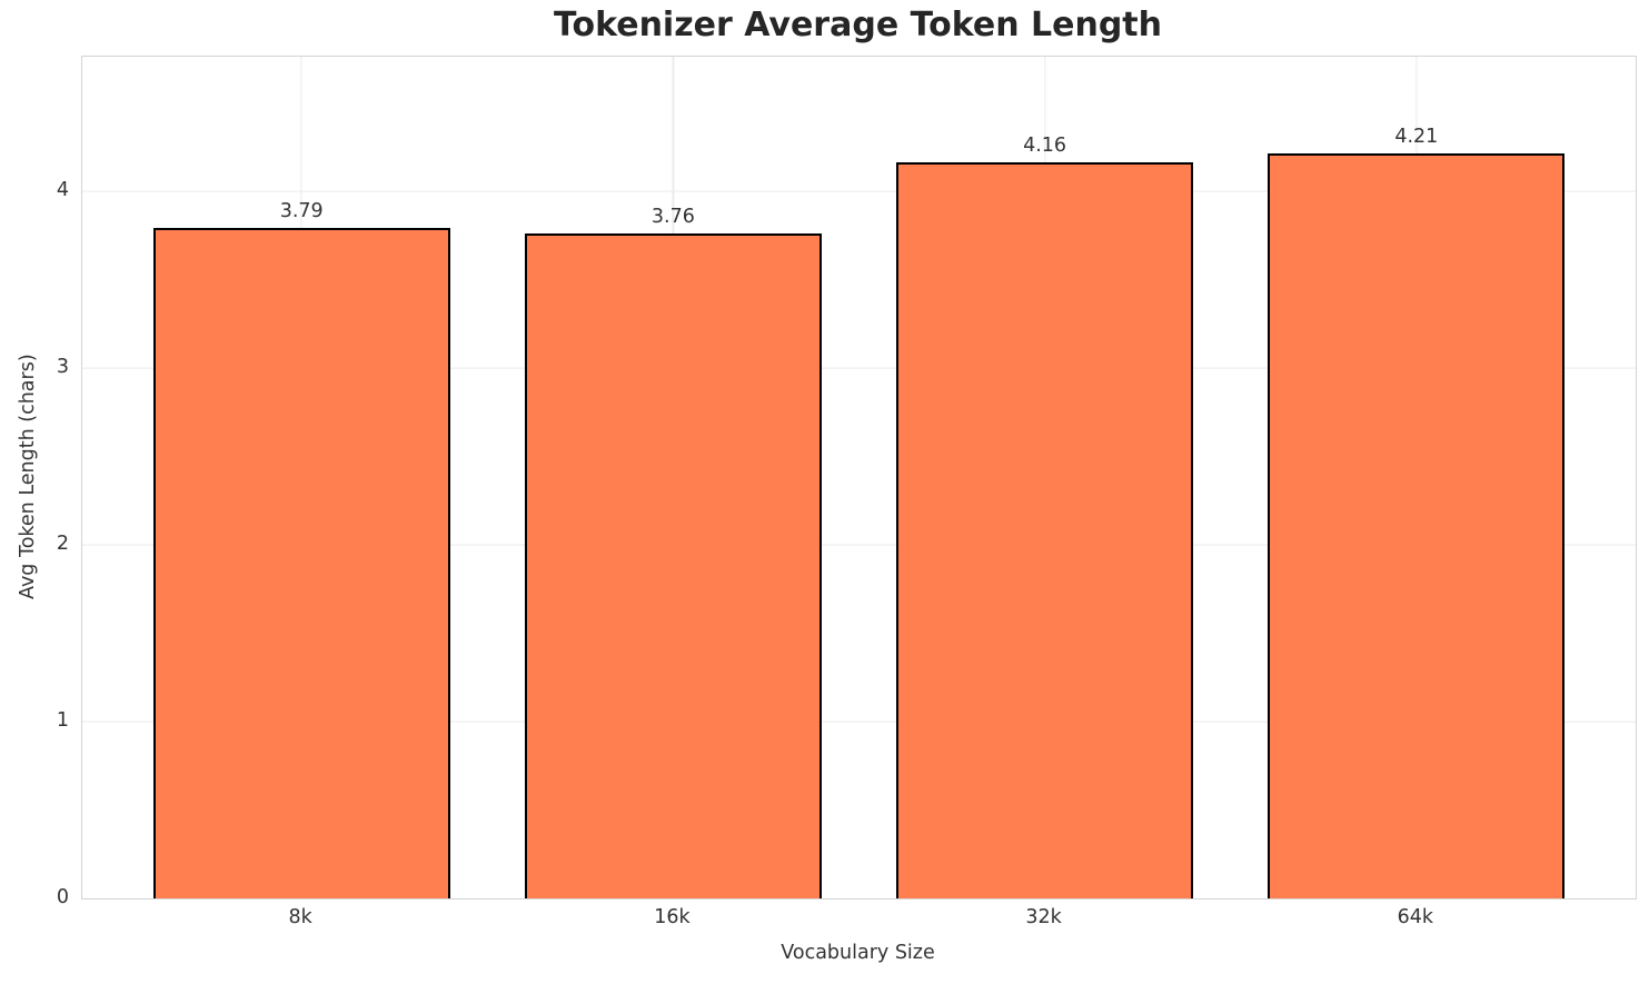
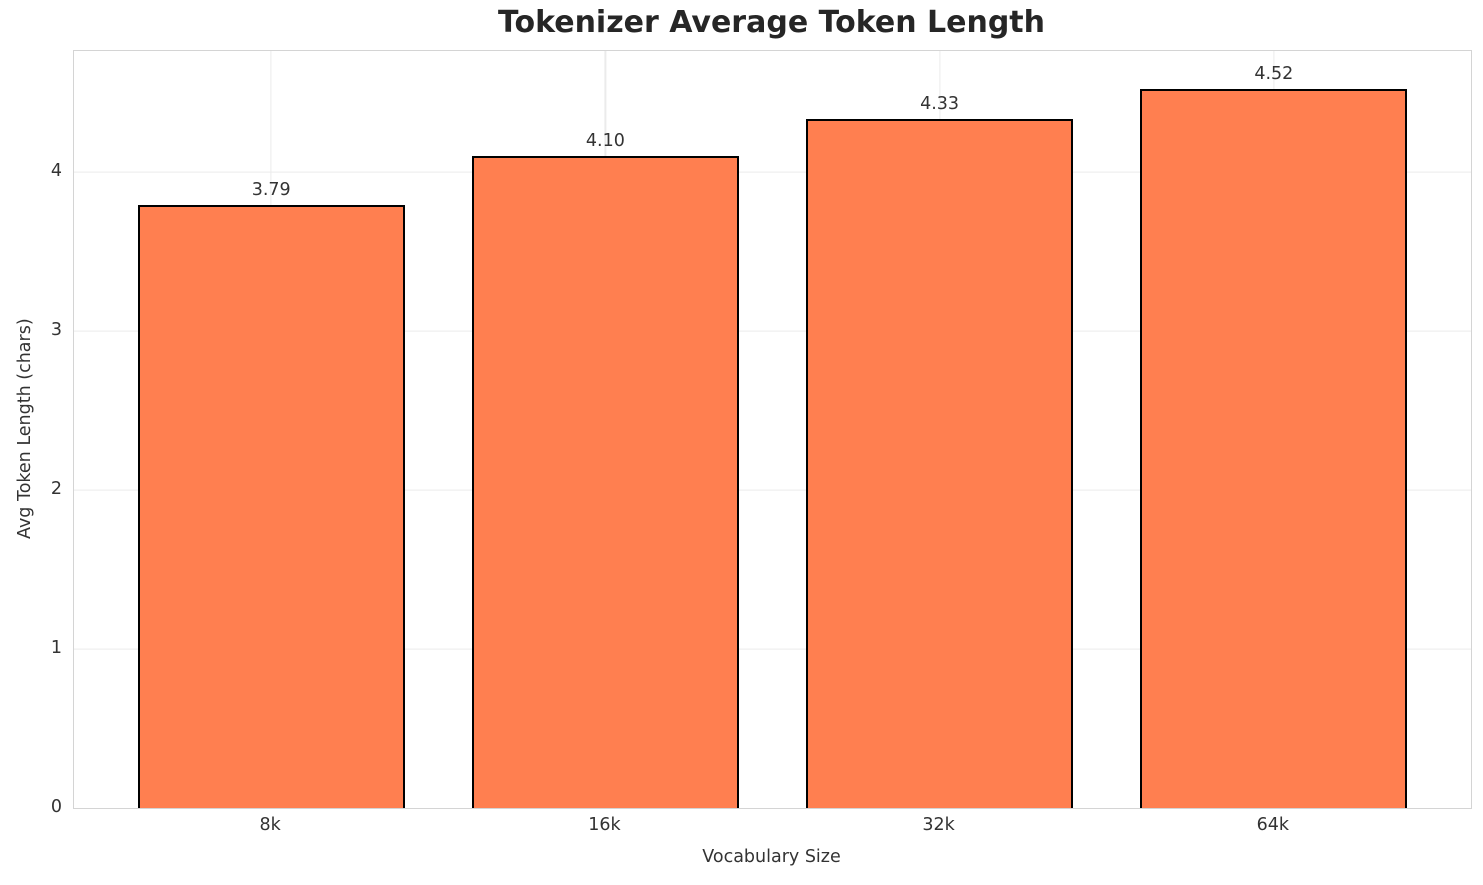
16k: 3.76 -> 4.10
32k: 4.16 -> 4.33
64k: 4.21 -> 4.52
